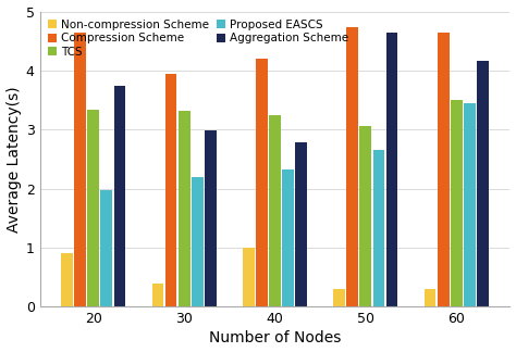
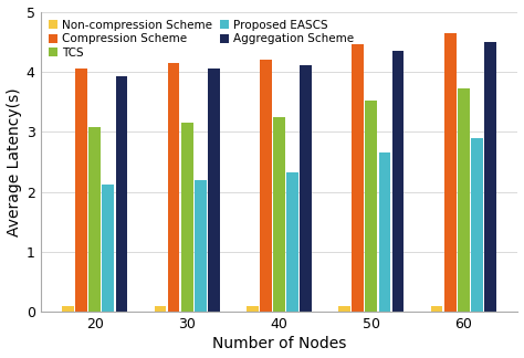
Non-compression Scheme/20: 0.9 -> 0.1
Compression Scheme/20: 4.64 -> 4.05
TCS/20: 3.34 -> 3.08
Proposed EASCS/20: 1.98 -> 2.13
Aggregation Scheme/20: 3.74 -> 3.93
Non-compression Scheme/30: 0.4 -> 0.1
Compression Scheme/30: 3.94 -> 4.15
TCS/30: 3.32 -> 3.15
Aggregation Scheme/30: 2.98 -> 4.05
Non-compression Scheme/40: 1.0 -> 0.1
Aggregation Scheme/40: 2.78 -> 4.10
Non-compression Scheme/50: 0.3 -> 0.1
Compression Scheme/50: 4.74 -> 4.45
TCS/50: 3.06 -> 3.52
Aggregation Scheme/50: 4.64 -> 4.35
Non-compression Scheme/60: 0.3 -> 0.1
TCS/60: 3.50 -> 3.72
Proposed EASCS/60: 3.44 -> 2.90
Aggregation Scheme/60: 4.16 -> 4.50
